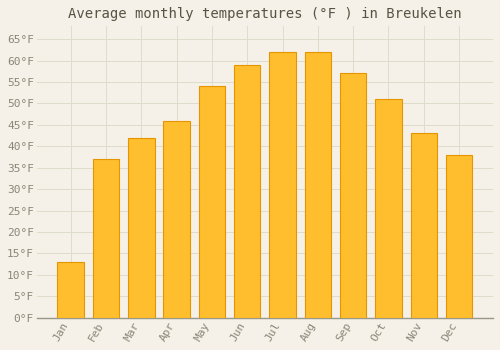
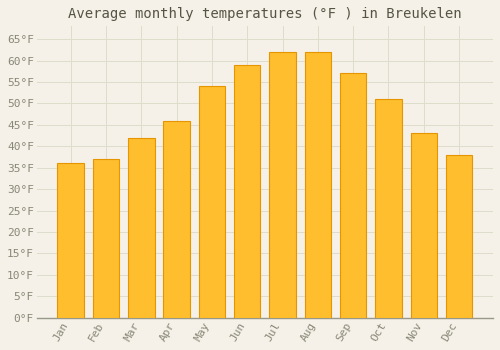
Jan: 13°F -> 36°F
